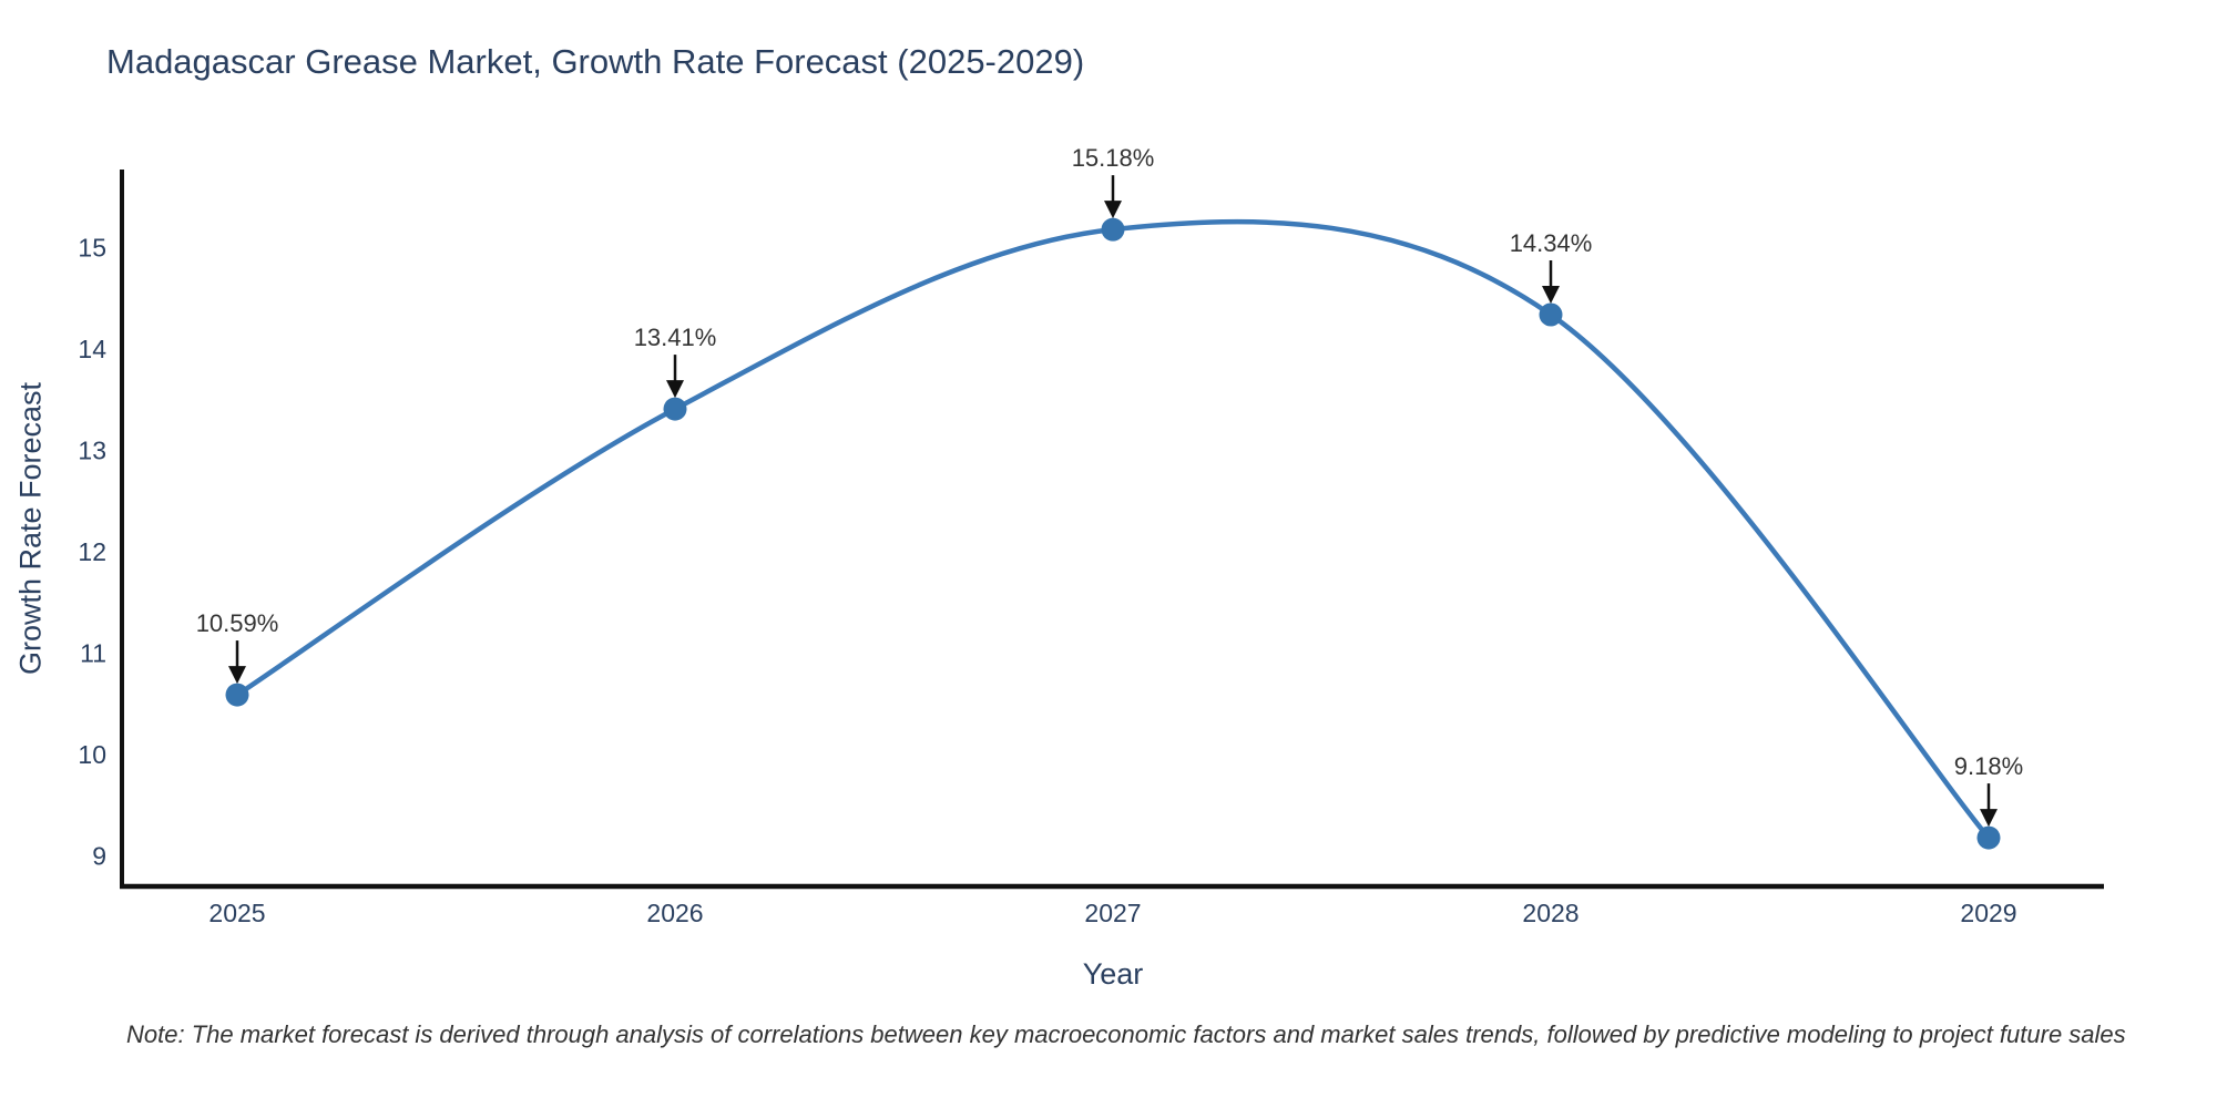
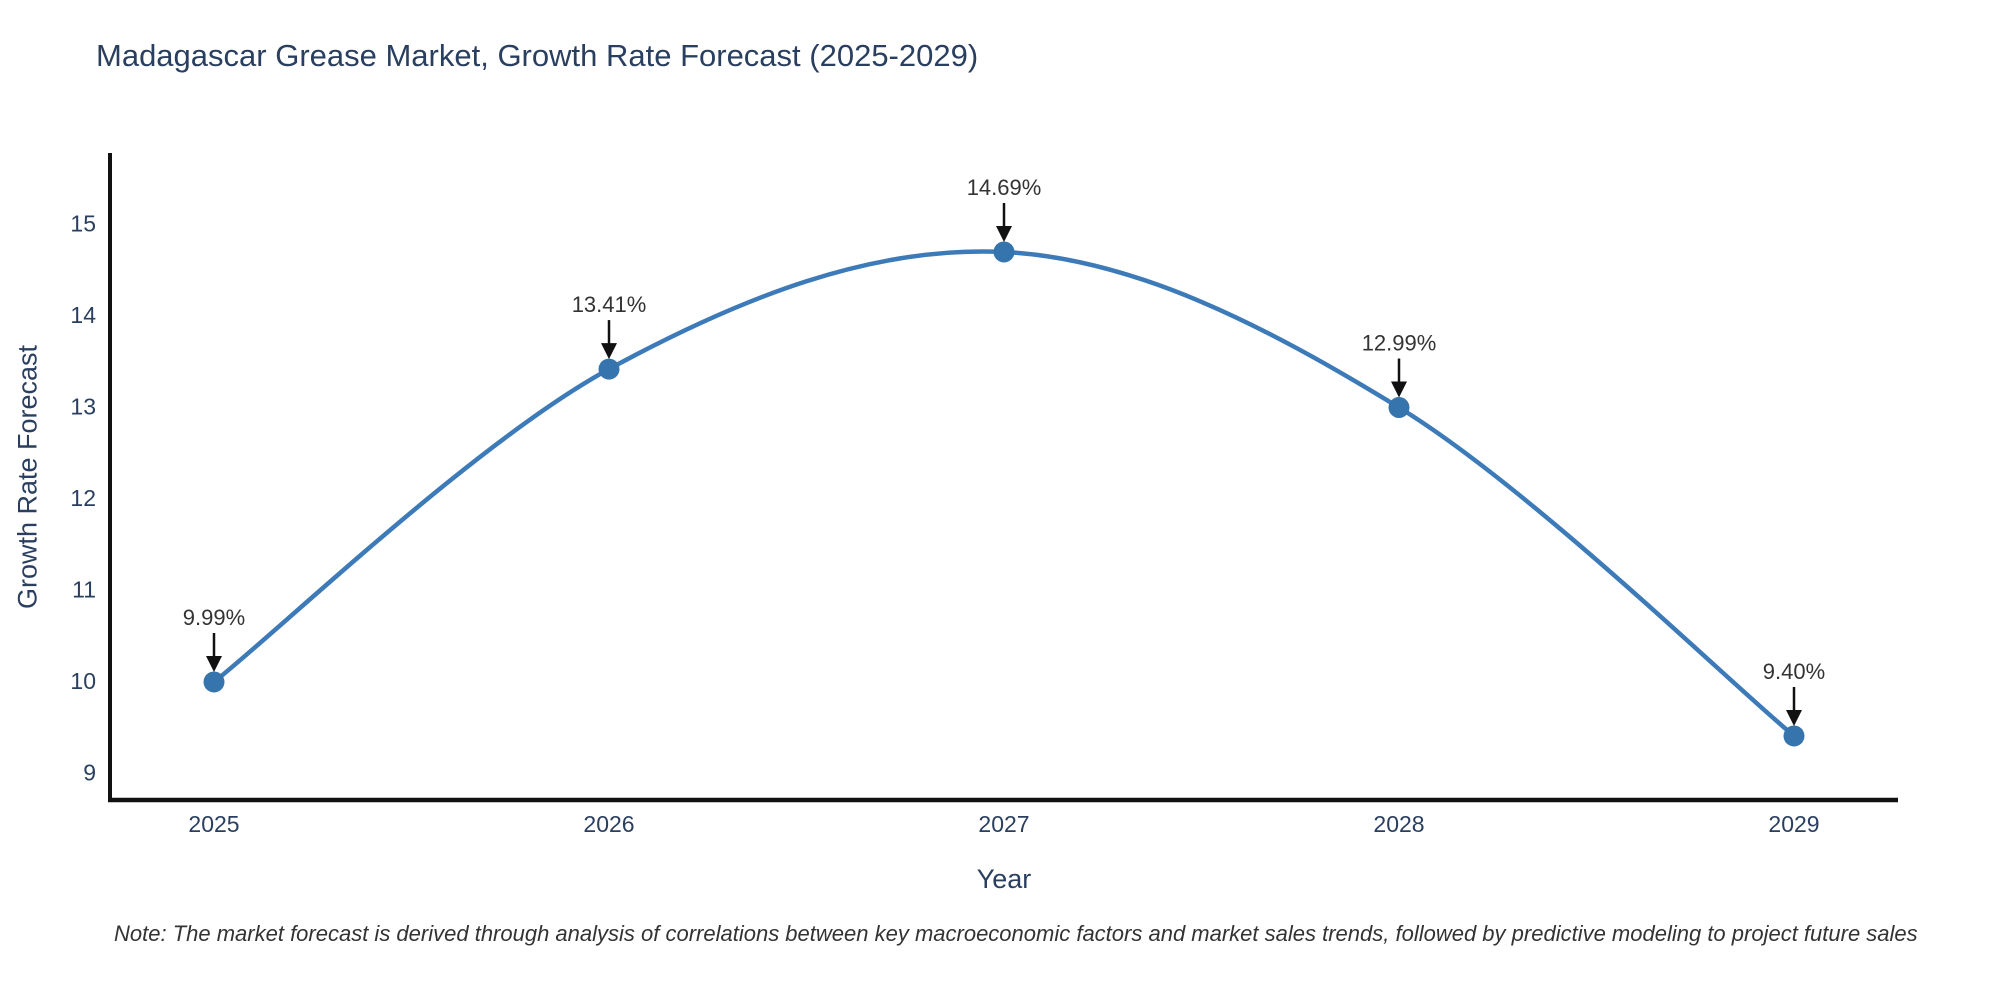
2025: 10.59% -> 9.99%
2027: 15.18% -> 14.69%
2028: 14.34% -> 12.99%
2029: 9.18% -> 9.40%
